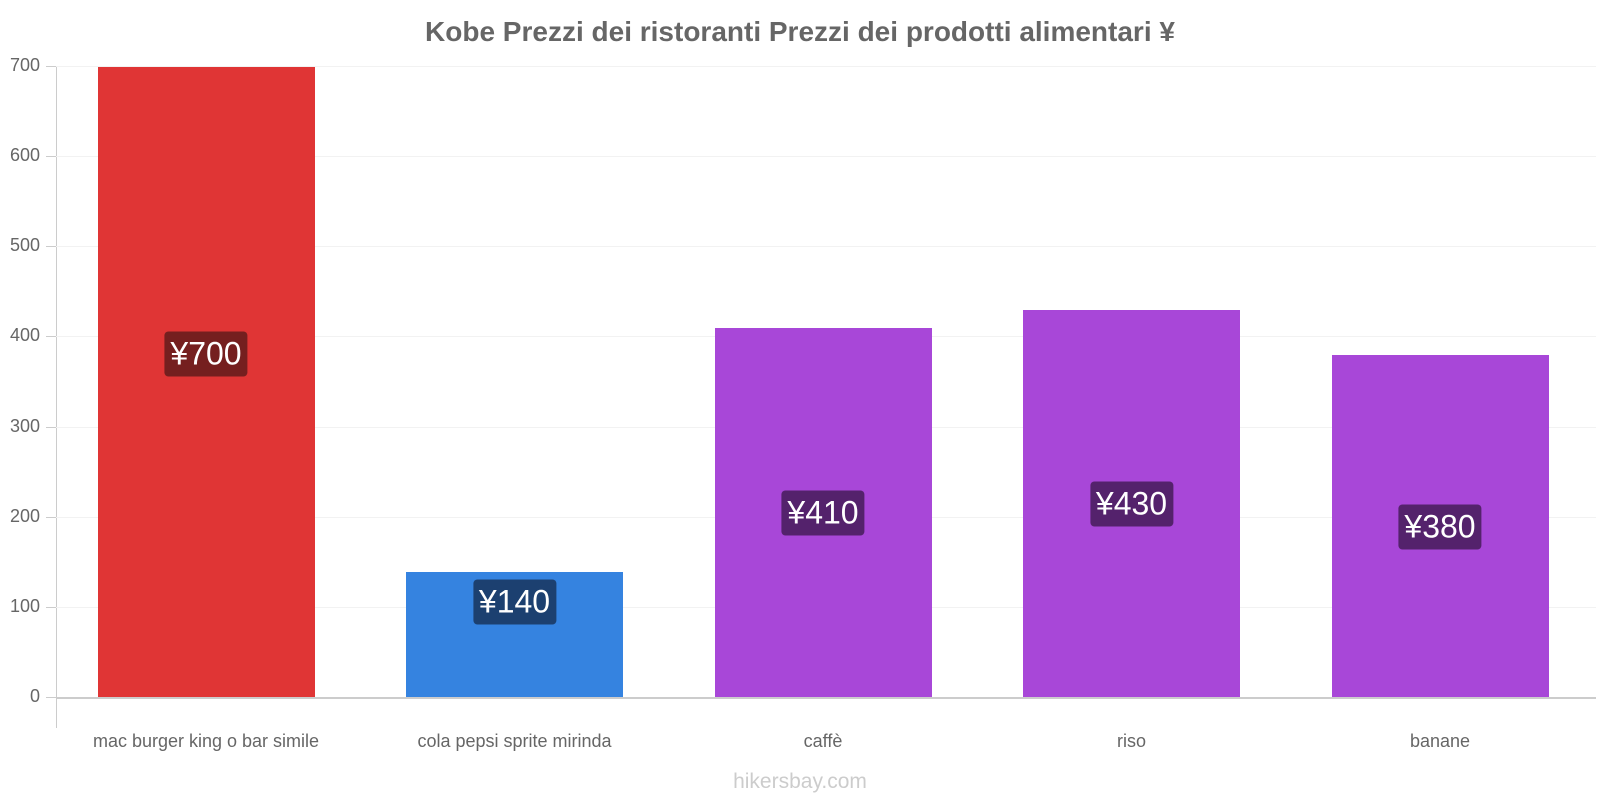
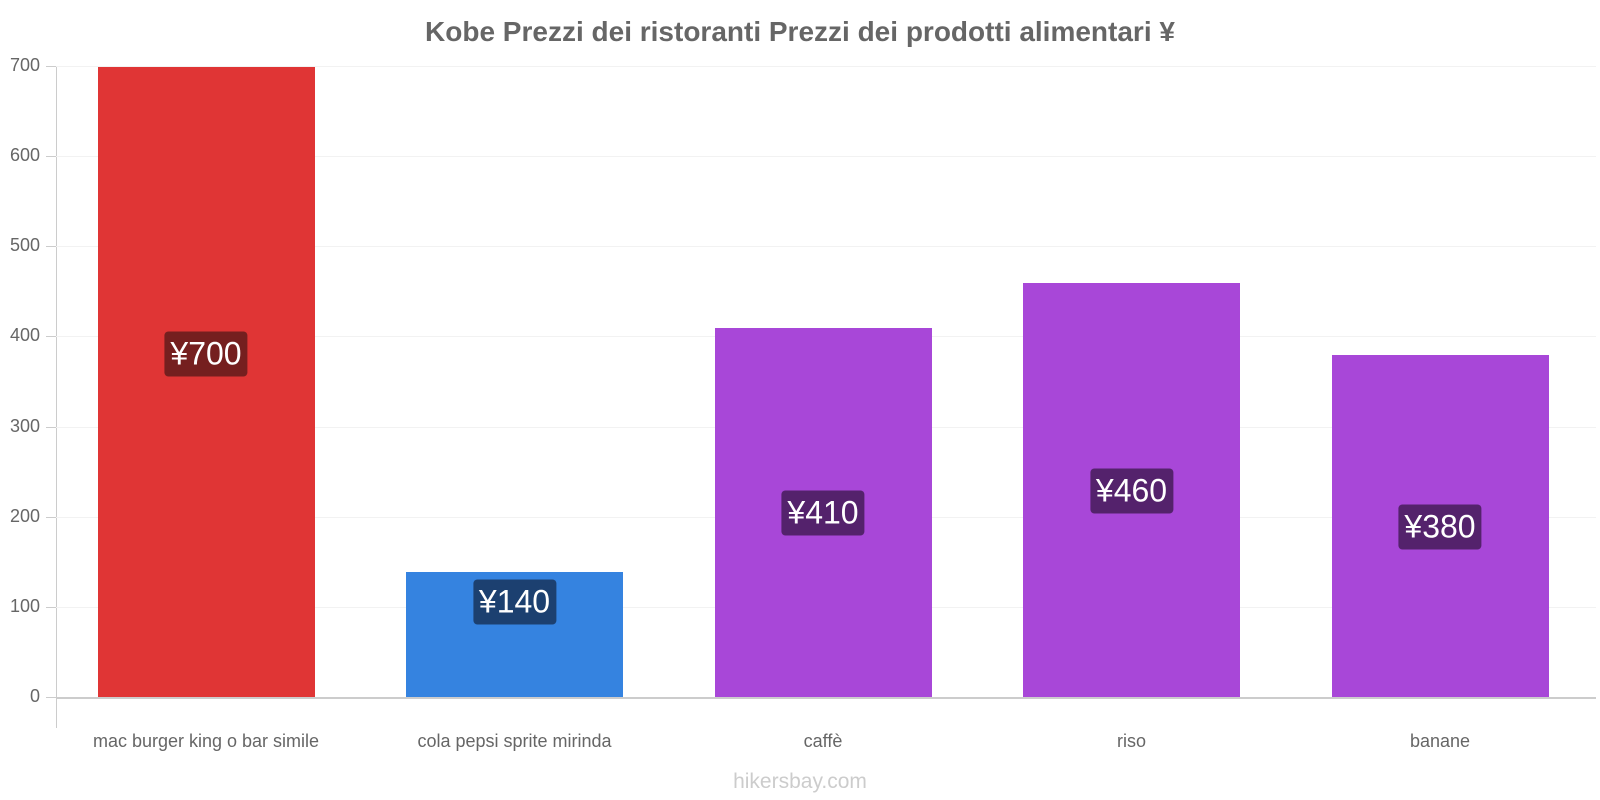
riso: ¥430 -> ¥460
